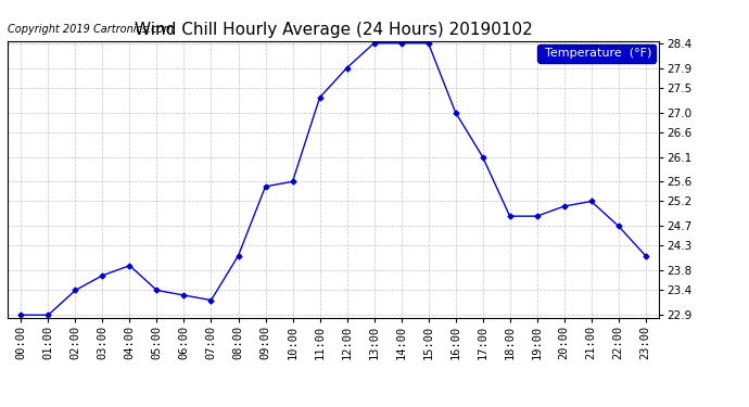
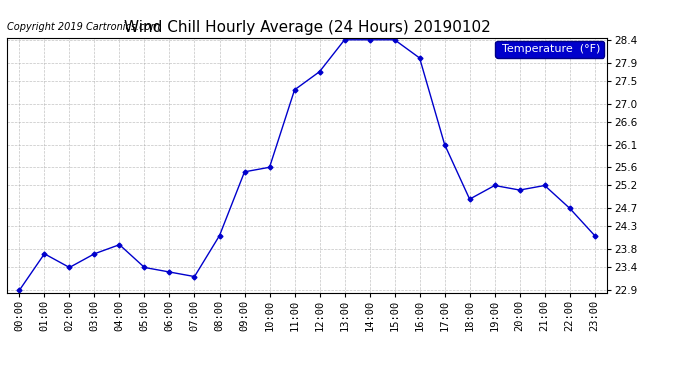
01:00: 22.9 -> 23.7
12:00: 27.9 -> 27.7
16:00: 27.0 -> 28.0
19:00: 24.9 -> 25.2
